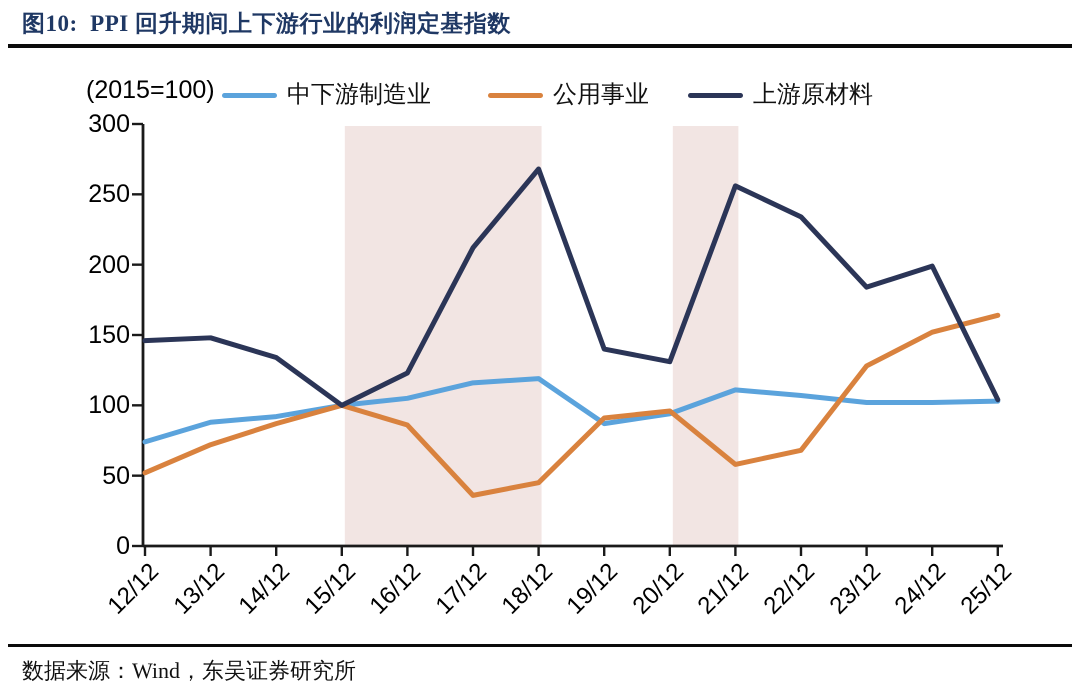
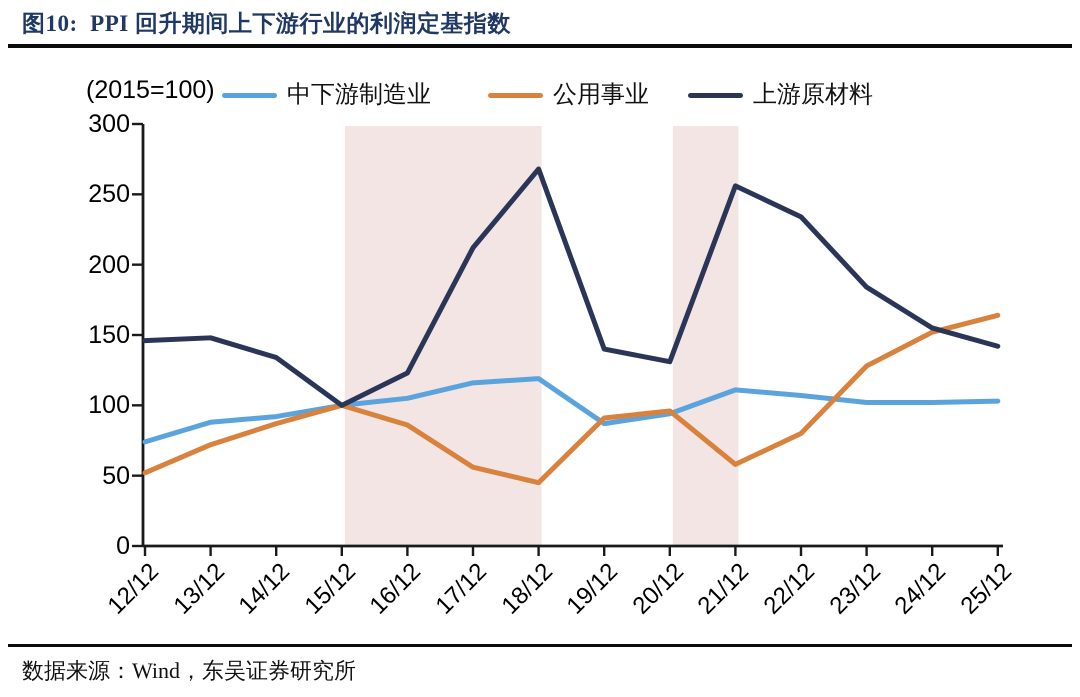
公用事业/17/12: 36 -> 56
公用事业/22/12: 68 -> 80
上游原材料/24/12: 199 -> 155
上游原材料/25/12: 104 -> 142
